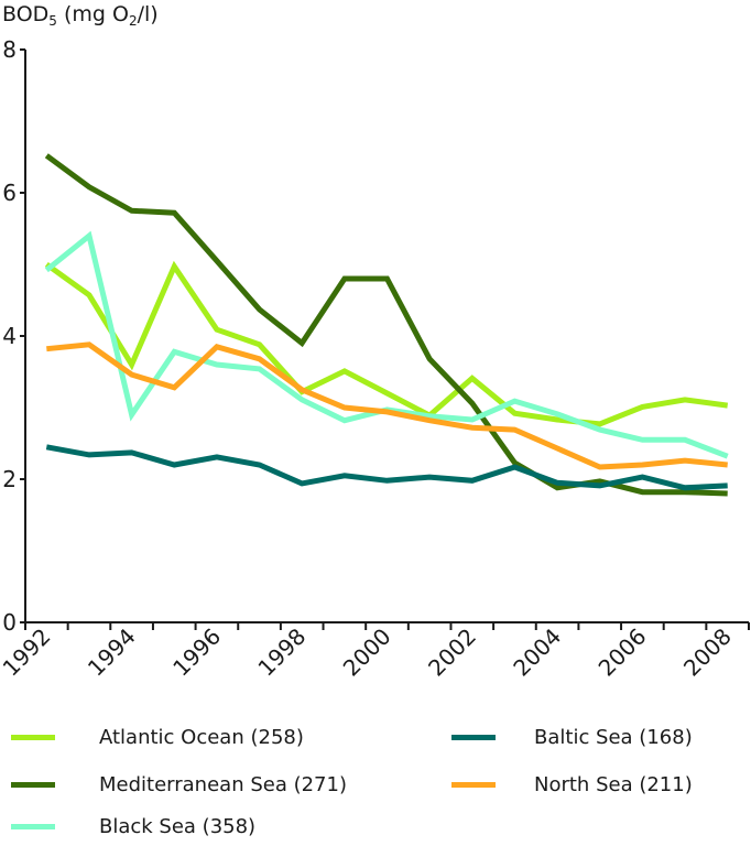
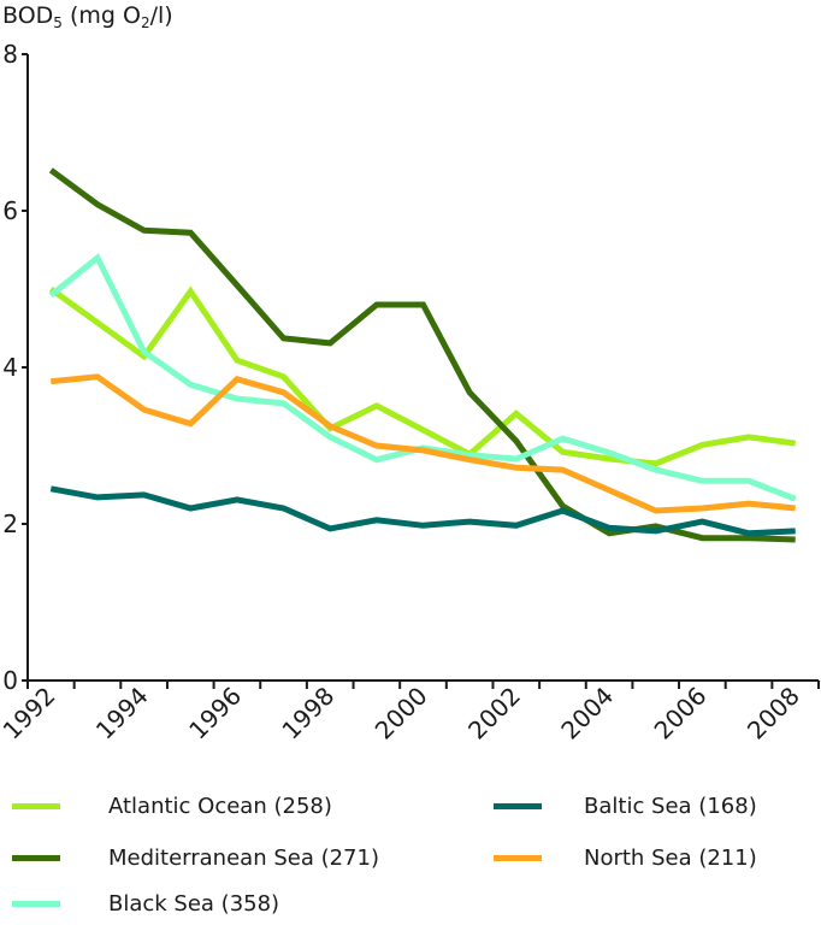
Atlantic Ocean (258)/1994: 3.6 -> 4.1
Black Sea (358)/1994: 2.9 -> 4.2
Mediterranean Sea (271)/1998: 3.9 -> 4.3
